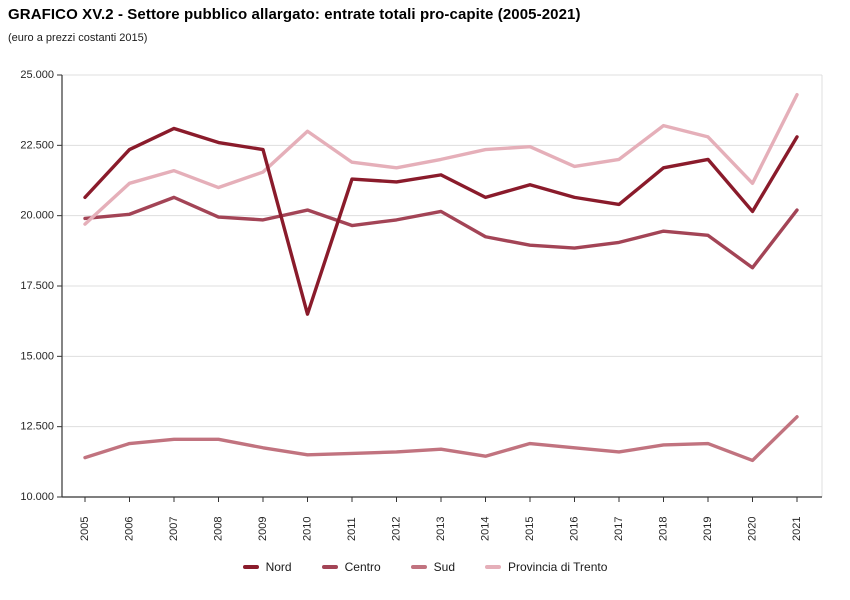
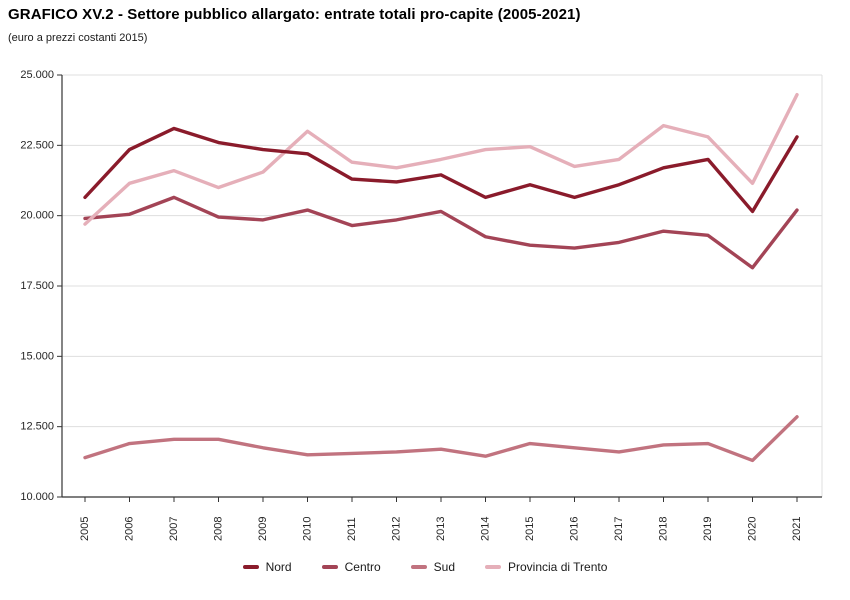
Nord/2010: 16500 -> 22200
Nord/2017: 20400 -> 21100
